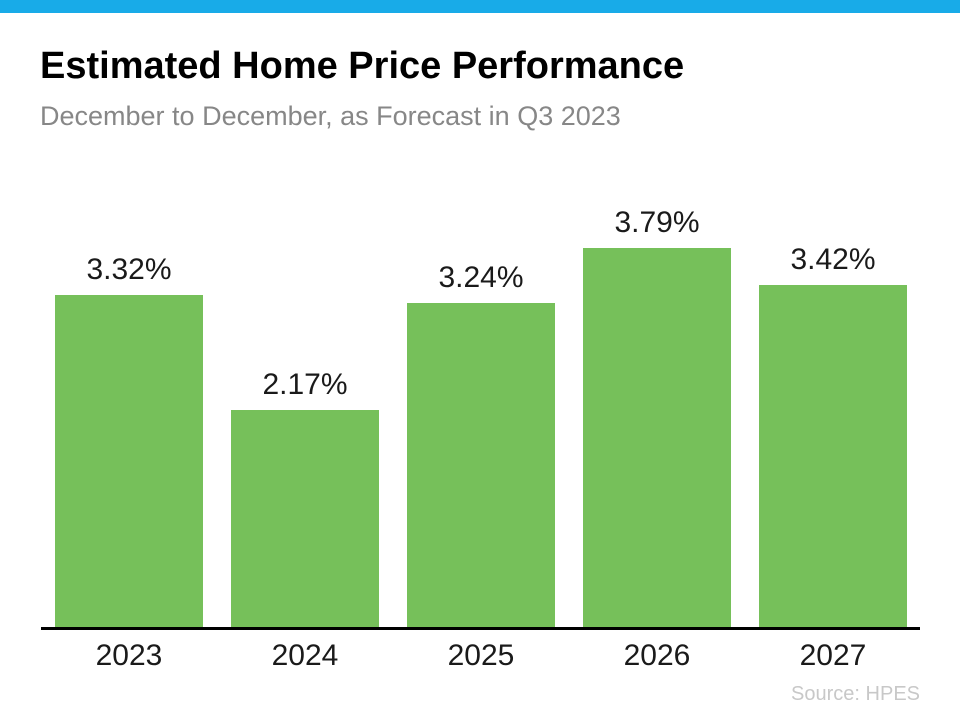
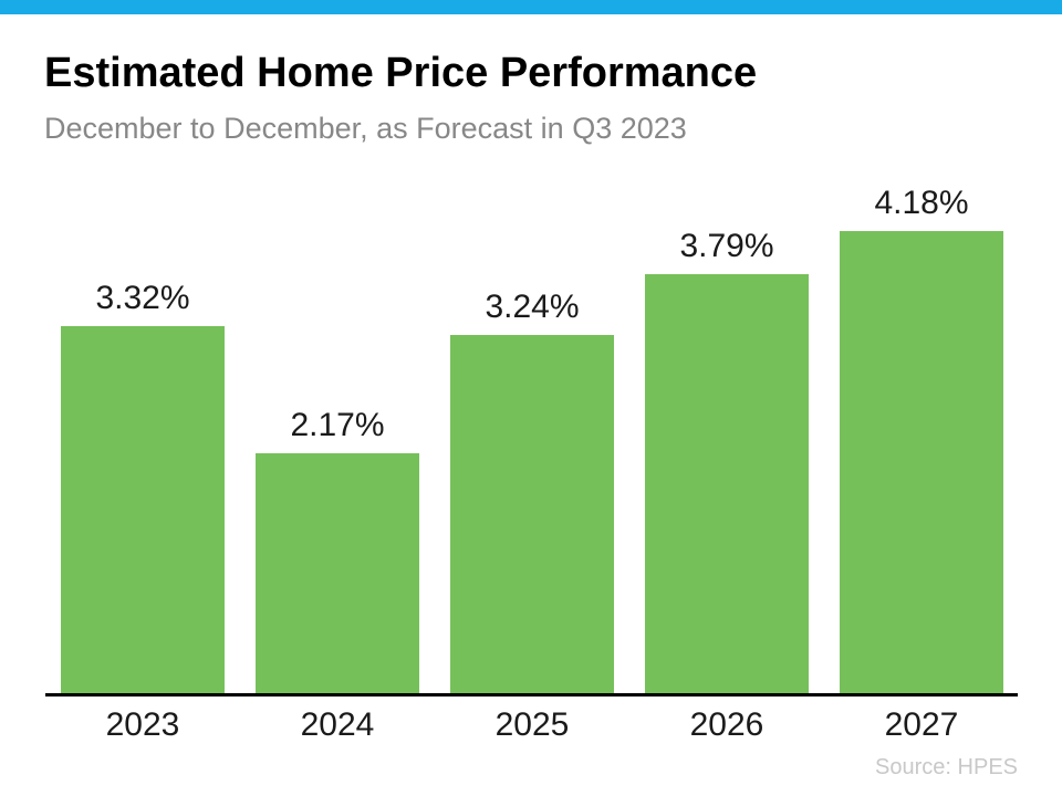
2027: 3.42% -> 4.18%
